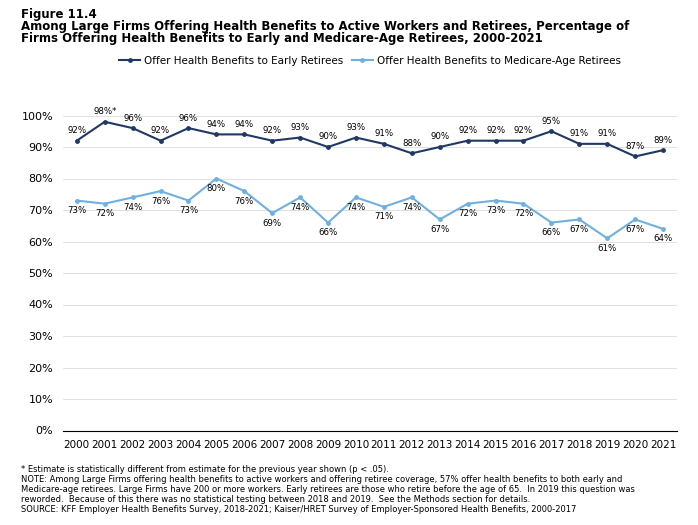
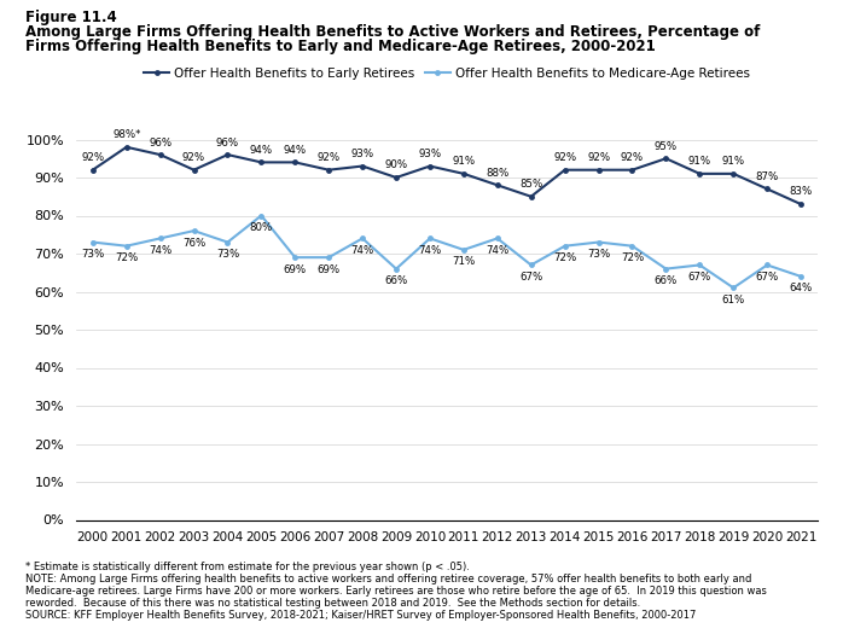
Offer Health Benefits to Medicare-Age Retirees/2006: 76% -> 69%
Offer Health Benefits to Early Retirees/2013: 90% -> 85%
Offer Health Benefits to Early Retirees/2021: 89% -> 83%
